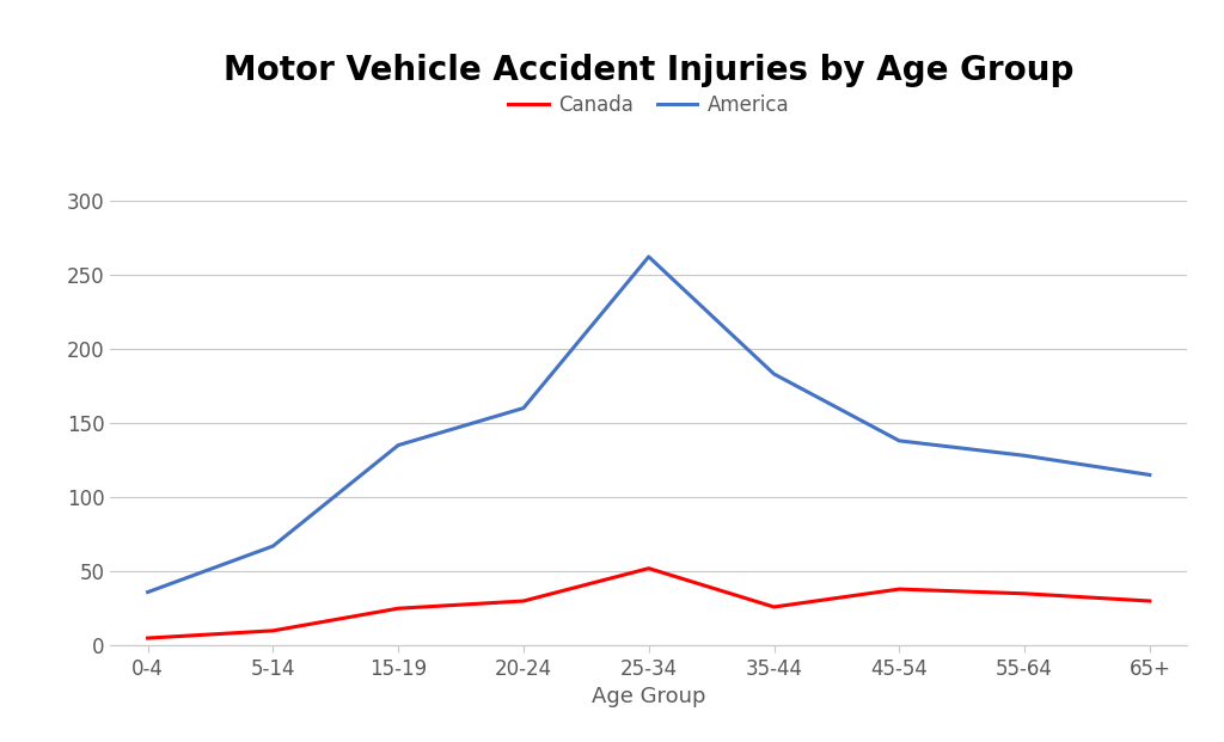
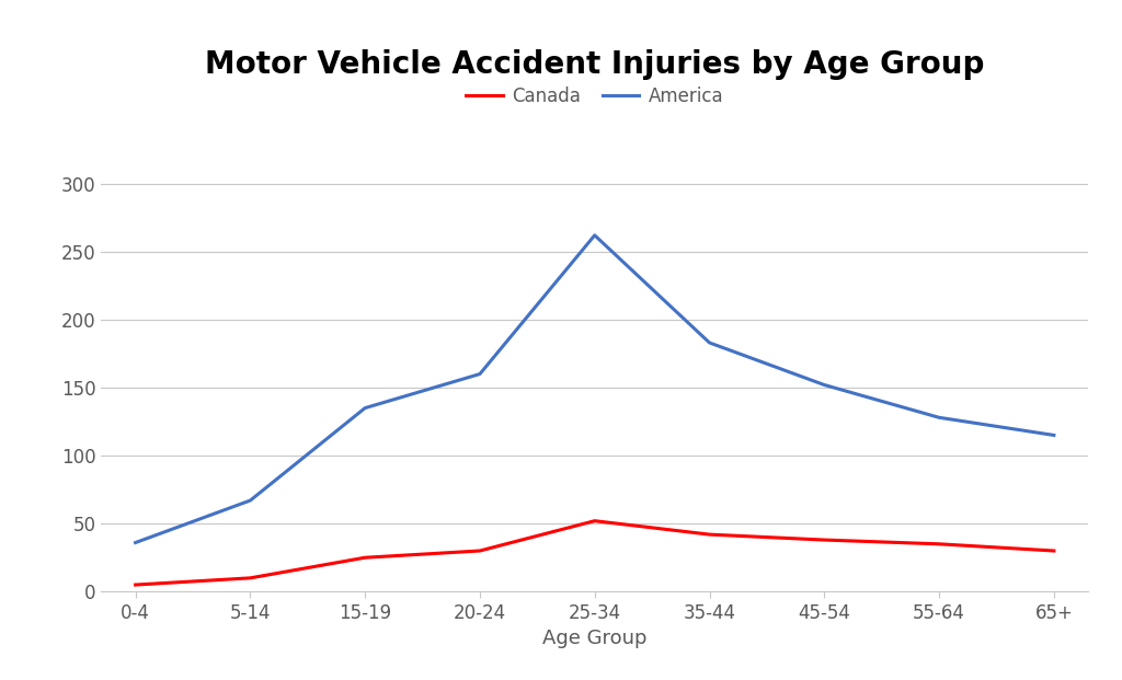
Canada/35-44: 26 -> 42
America/45-54: 138 -> 152
